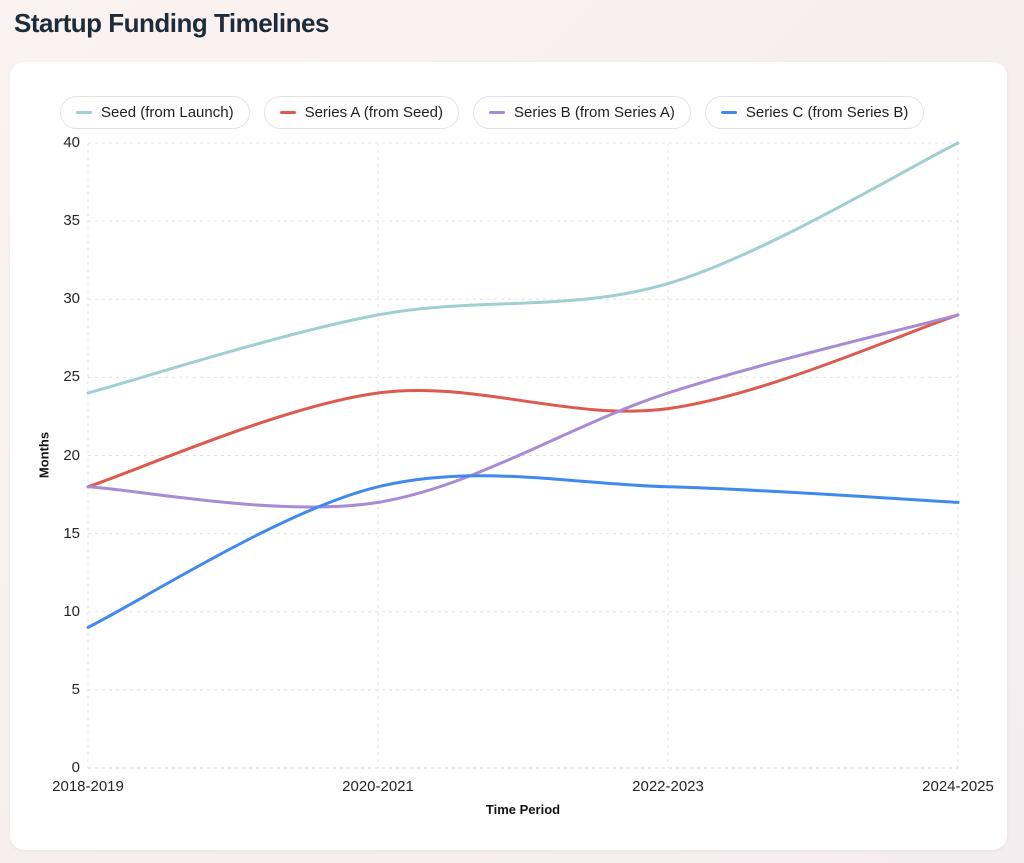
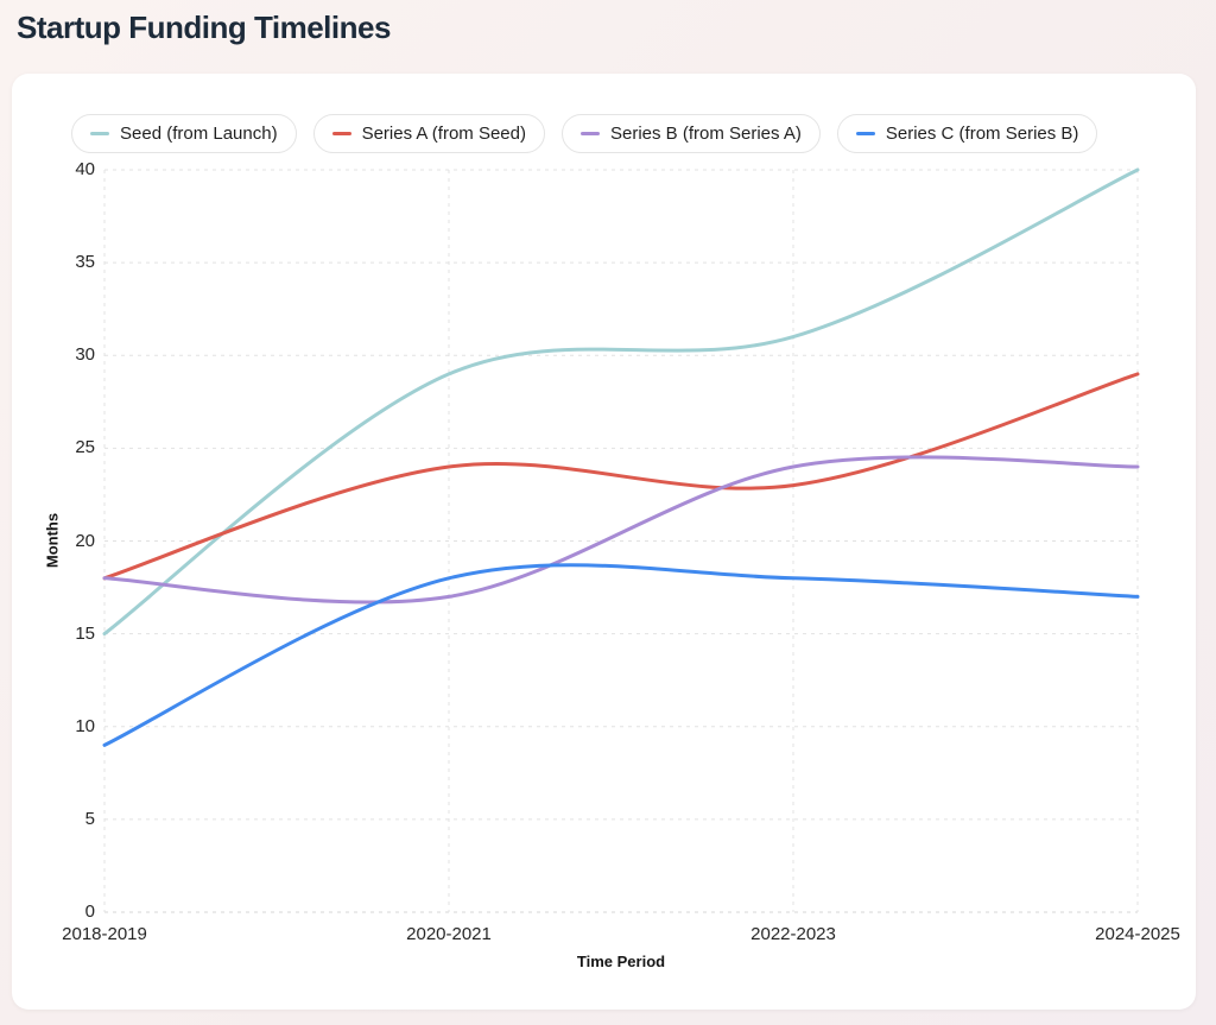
Seed (from Launch)/2018-2019: 24 -> 15
Series B (from Series A)/2024-2025: 29 -> 24
